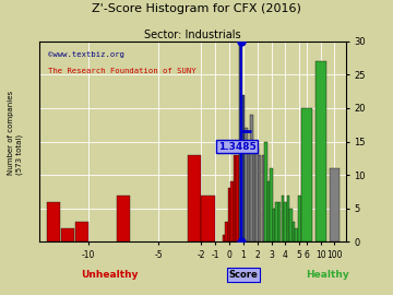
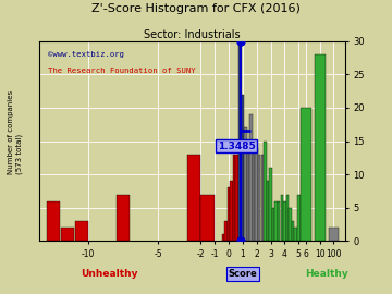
10: 27 -> 28
100: 11 -> 2
